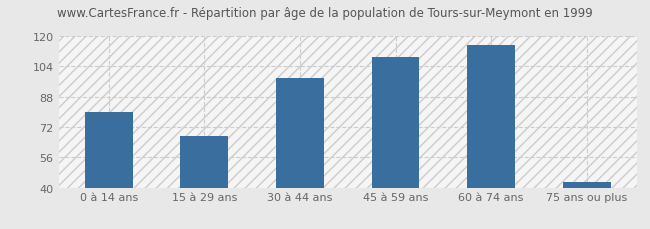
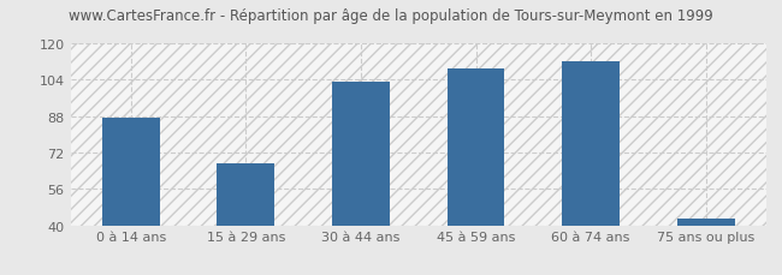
0 à 14 ans: 80 -> 87
30 à 44 ans: 98 -> 103
60 à 74 ans: 115 -> 112
